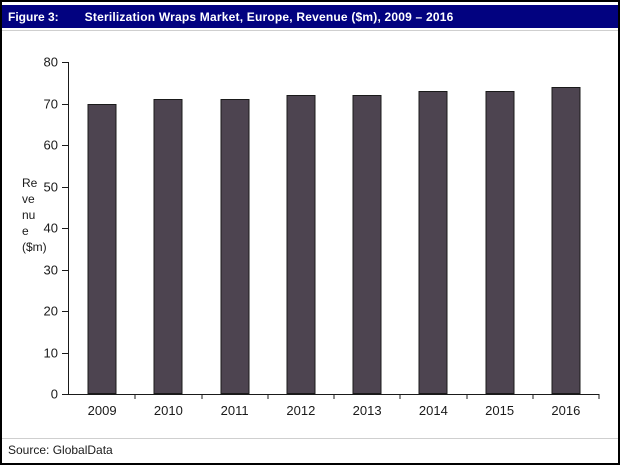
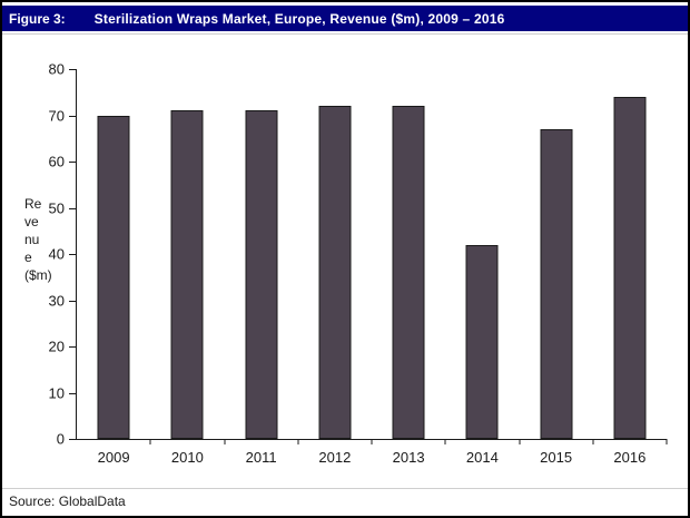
2014: 73 -> 42
2015: 73 -> 67
